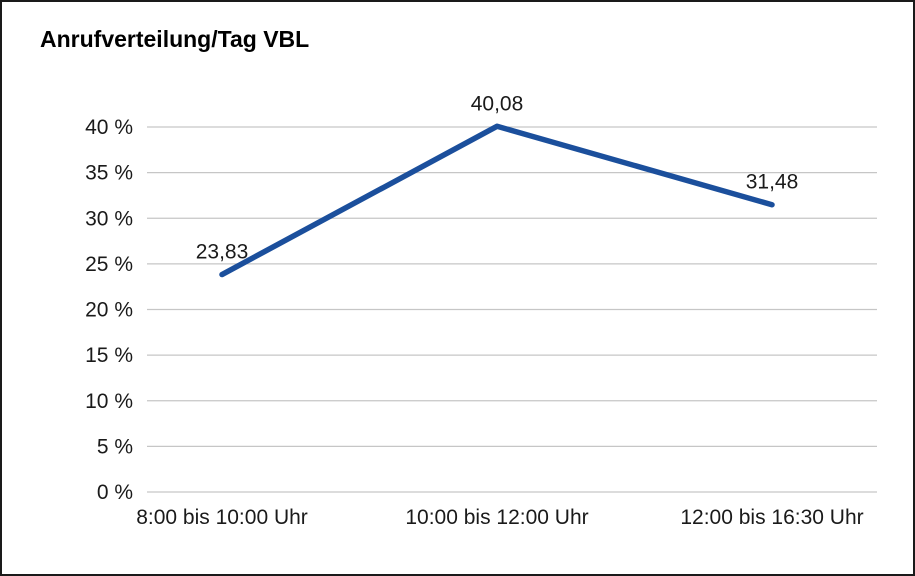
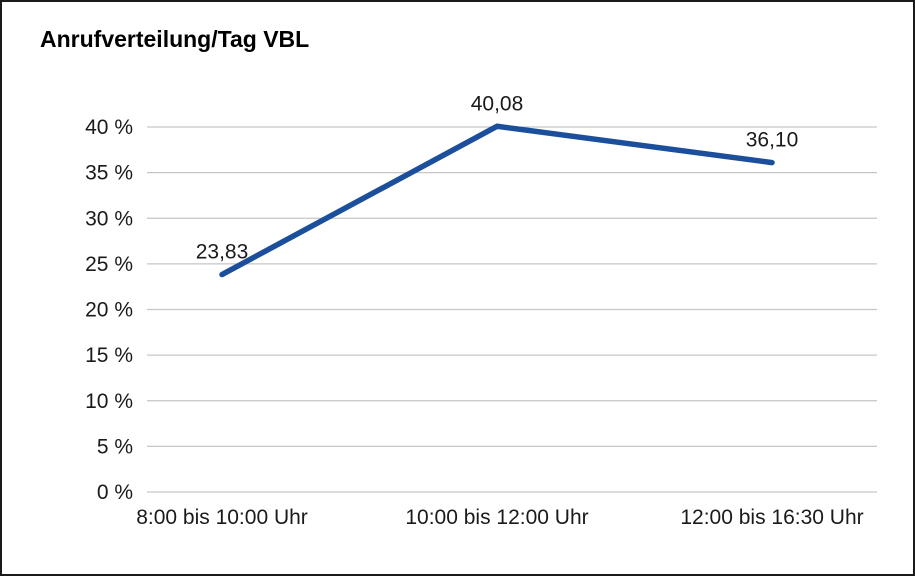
12:00 bis 16:30 Uhr: 31,48 -> 36,10
